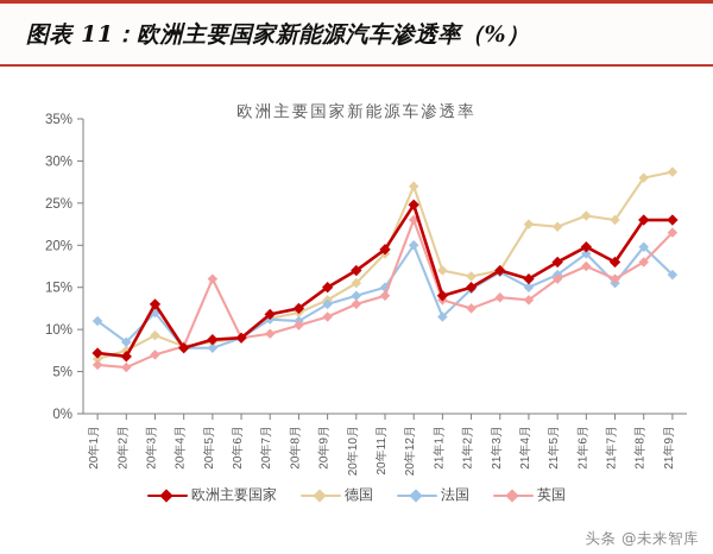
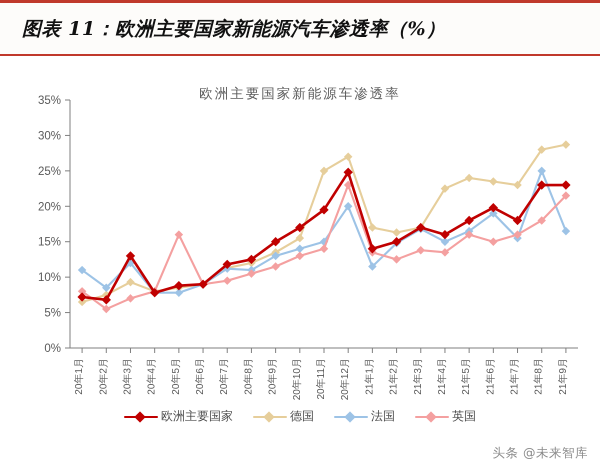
英国/20年1月: 6% -> 8%
德国/20年11月: 19% -> 25%
德国/21年5月: 22% -> 24%
英国/21年6月: 18% -> 15%
法国/21年8月: 20% -> 25%
